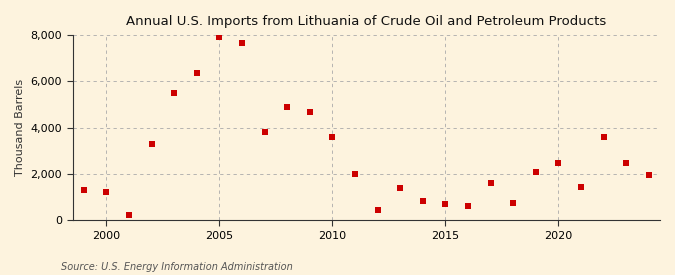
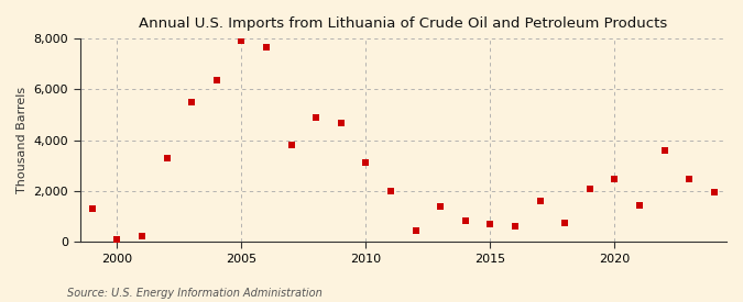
2000: 1,200 -> 100
2010: 3,600 -> 3,100
